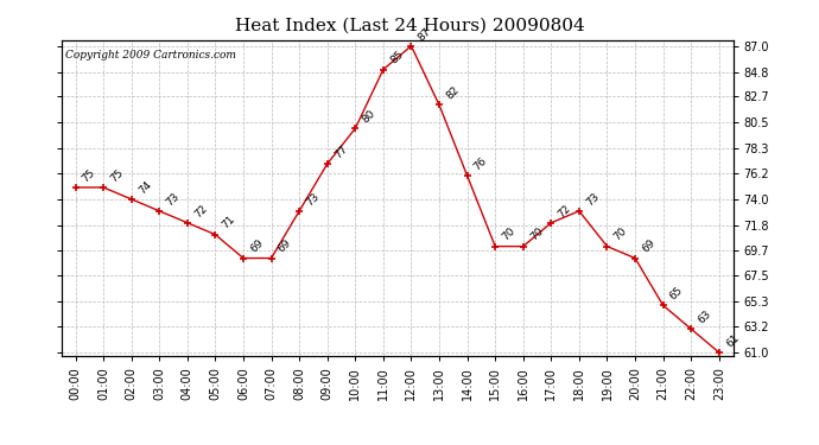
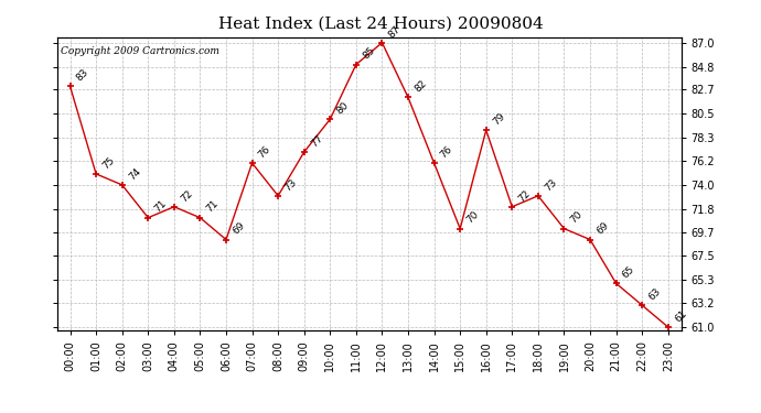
00:00: 75 -> 83
03:00: 73 -> 71
07:00: 69 -> 76
16:00: 70 -> 79
